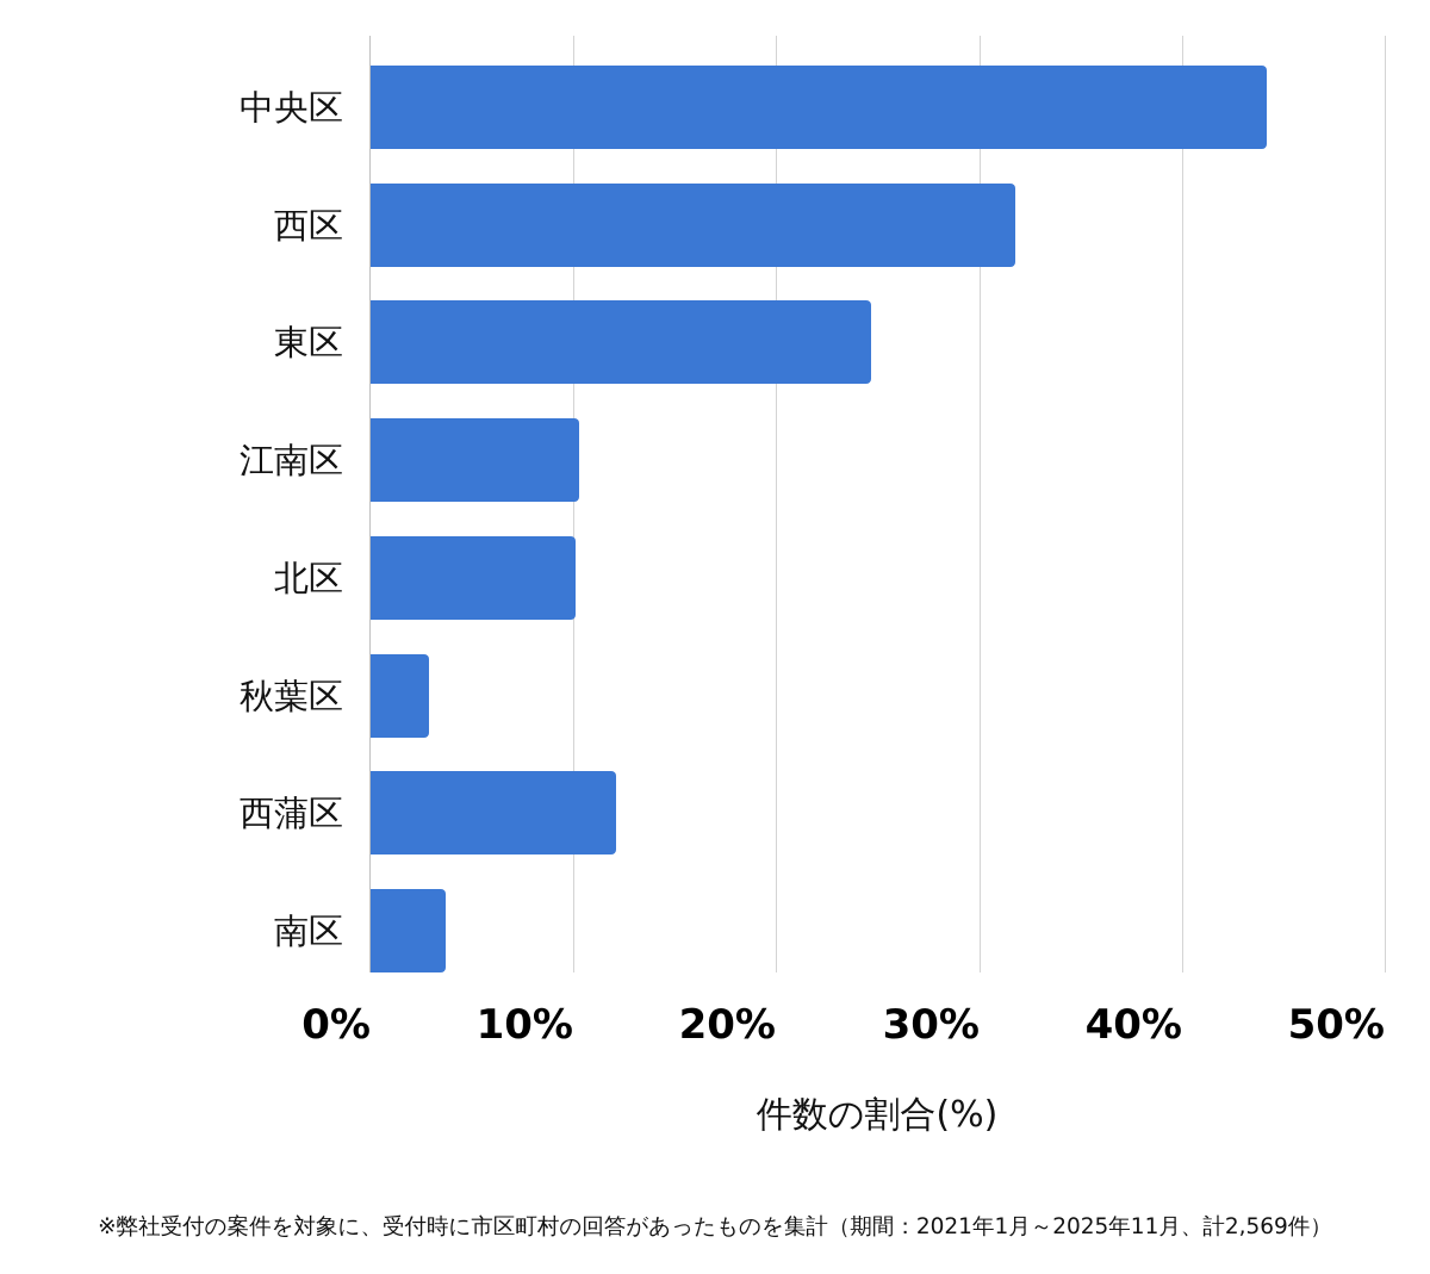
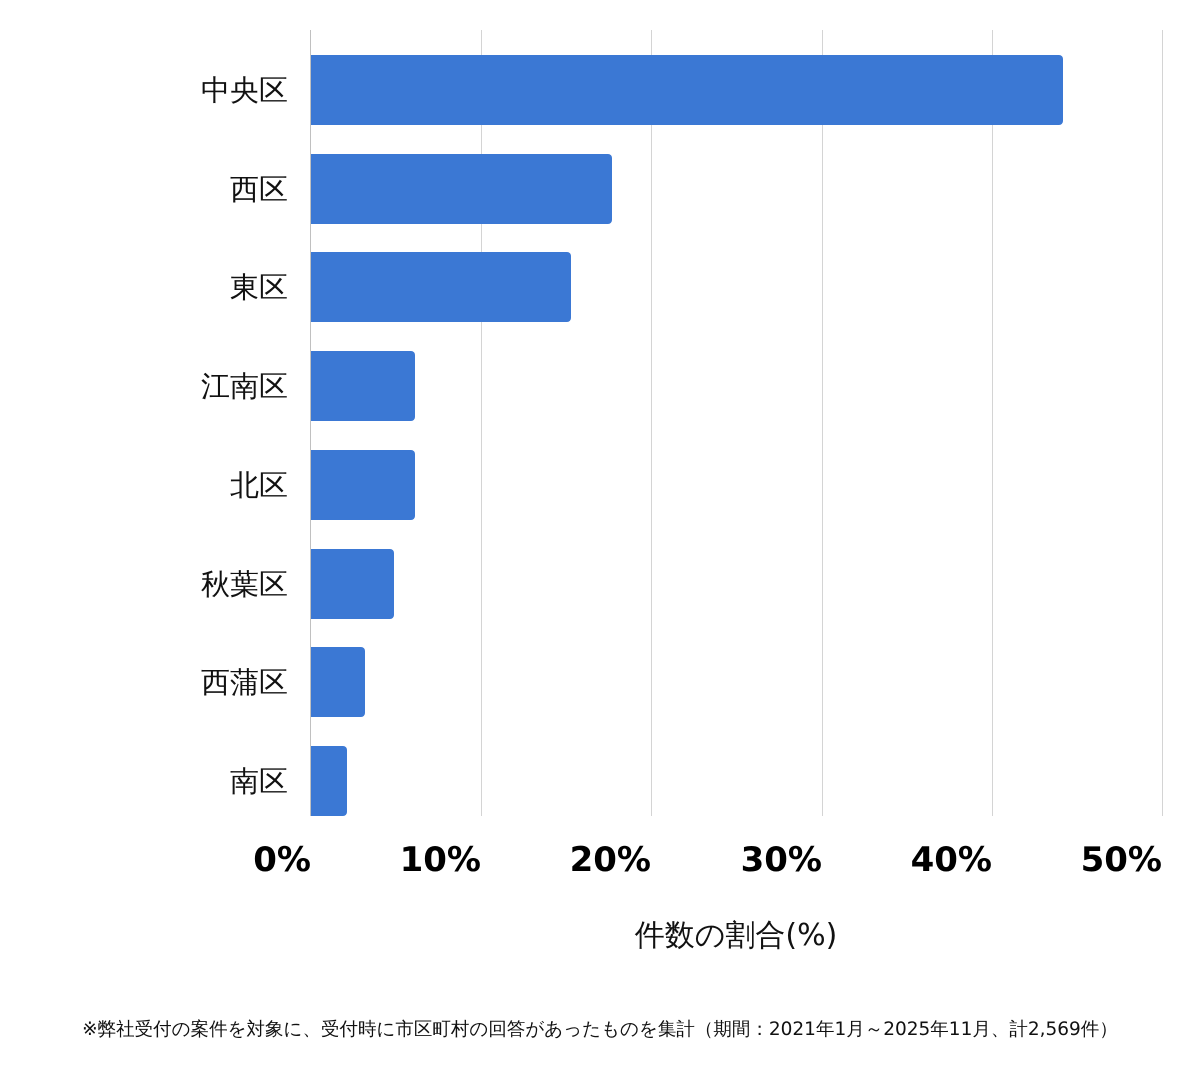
西区: 31.8% -> 17.7%
東区: 24.7% -> 15.3%
江南区: 10.3% -> 6.1%
北区: 10.1% -> 6.1%
秋葉区: 2.9% -> 4.9%
西蒲区: 12.1% -> 3.2%
南区: 3.7% -> 2.1%
